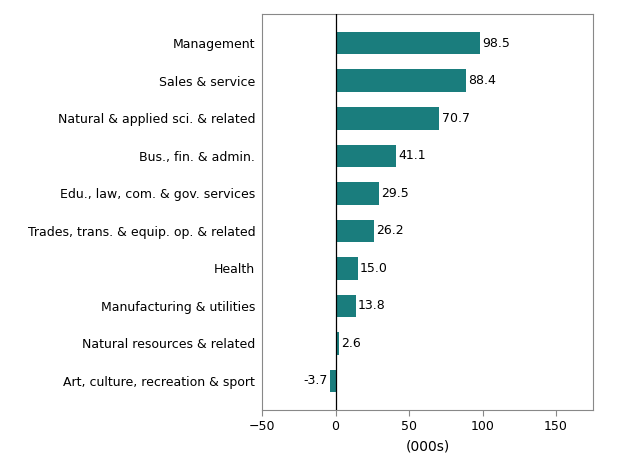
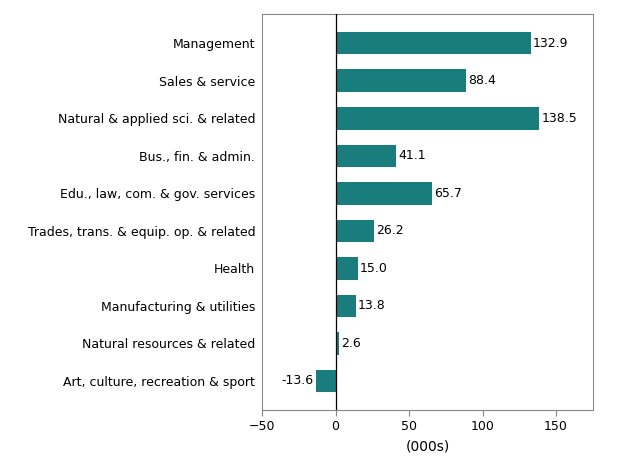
Management: 98.5 -> 132.9
Natural & applied sci. & related: 70.7 -> 138.5
Edu., law, com. & gov. services: 29.5 -> 65.7
Art, culture, recreation & sport: -3.7 -> -13.6
